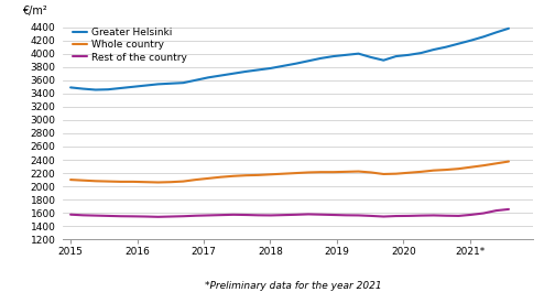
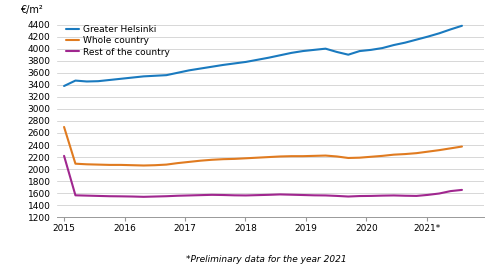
Greater Helsinki/2015: 3490 -> 3380
Whole country/2015: 2100 -> 2700
Rest of the country/2015: 1580 -> 2220
